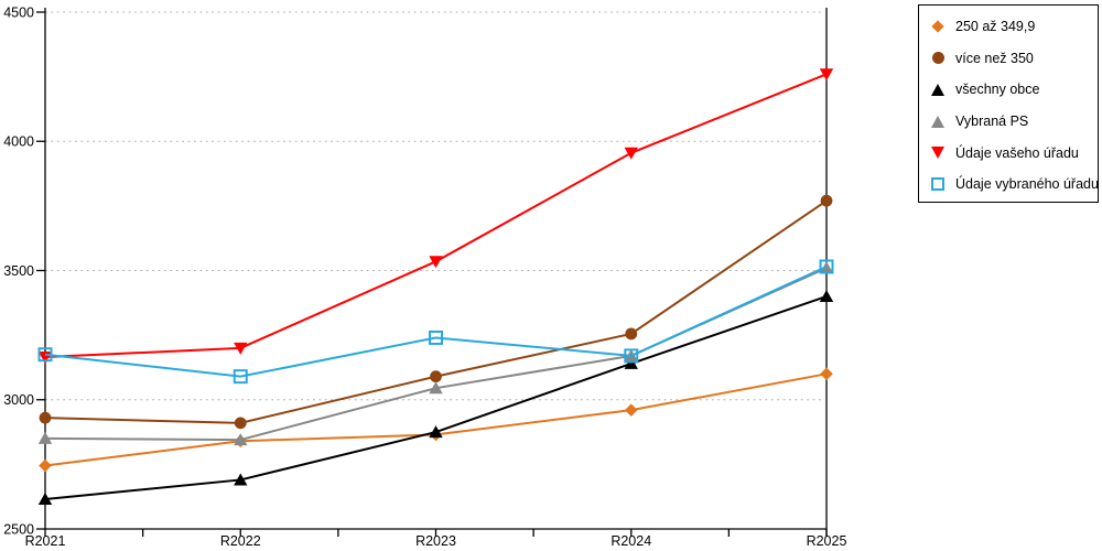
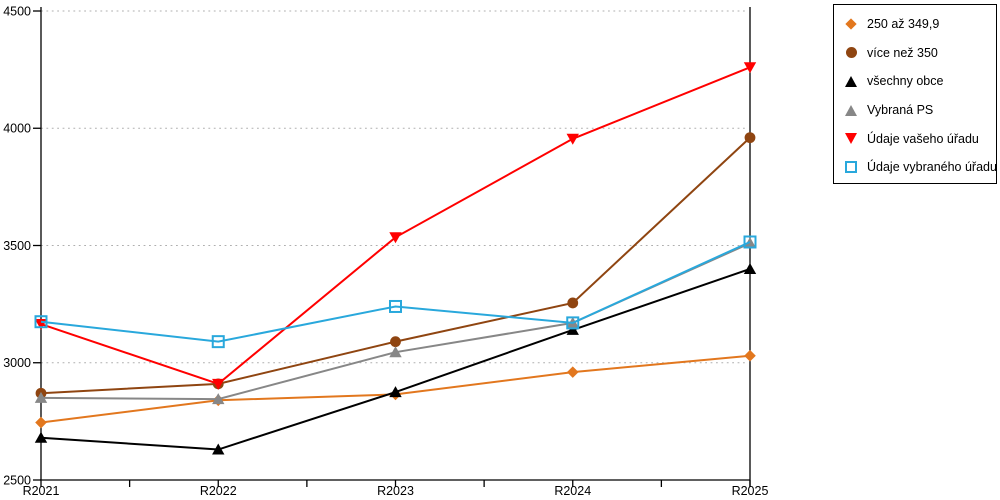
více než 350/R2021: 2930 -> 2870
všechny obce/R2021: 2620 -> 2680
všechny obce/R2022: 2690 -> 2630
Údaje vašeho úřadu/R2022: 3200 -> 2910
250 až 349,9/R2025: 3100 -> 3030
více než 350/R2025: 3770 -> 3960
